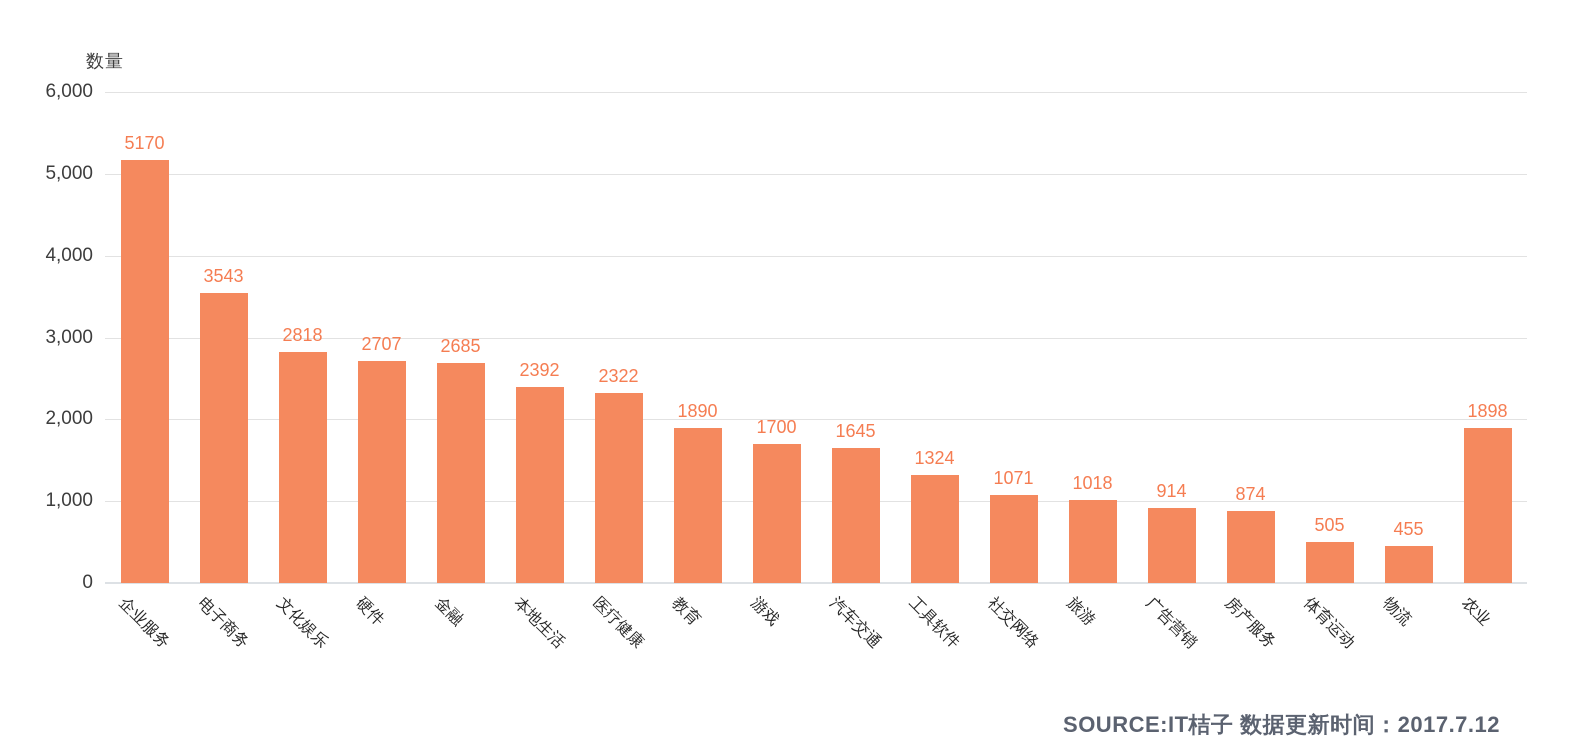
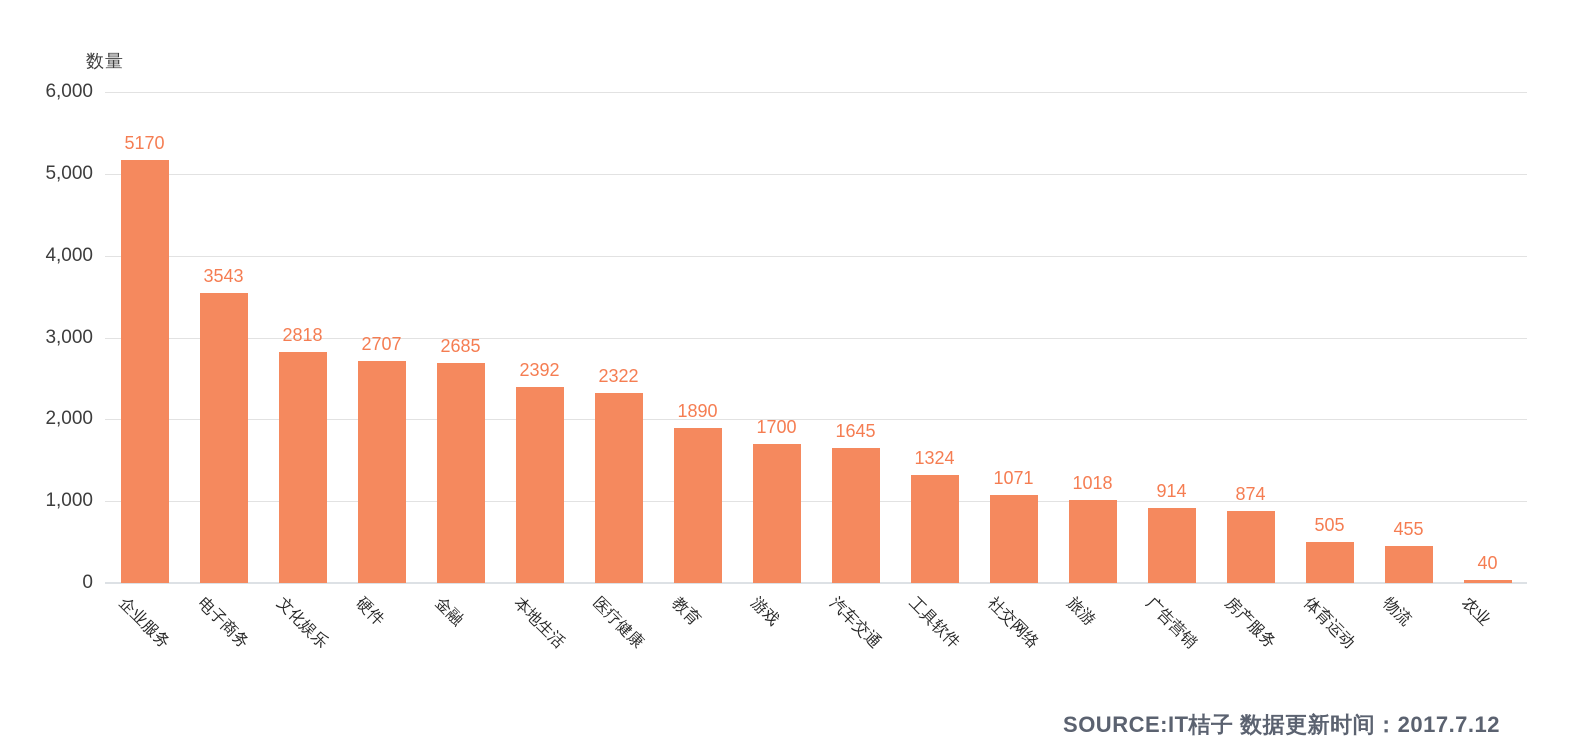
农业: 1898 -> 40
